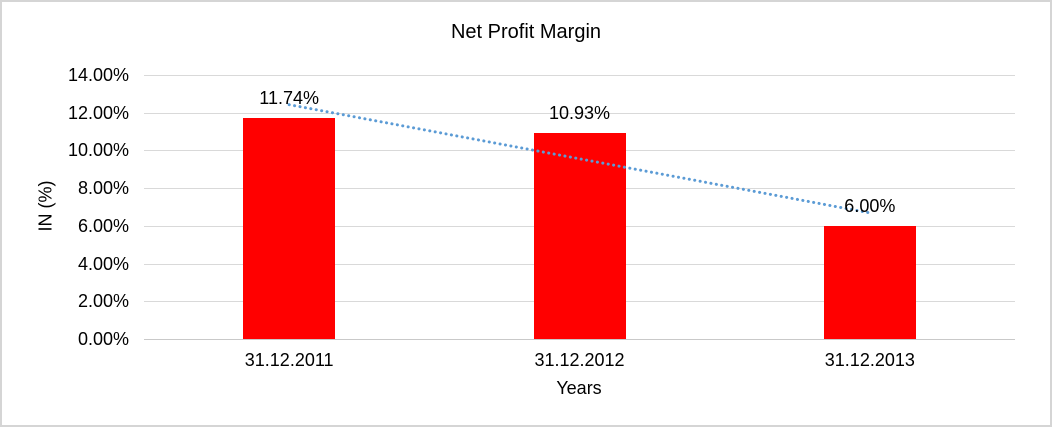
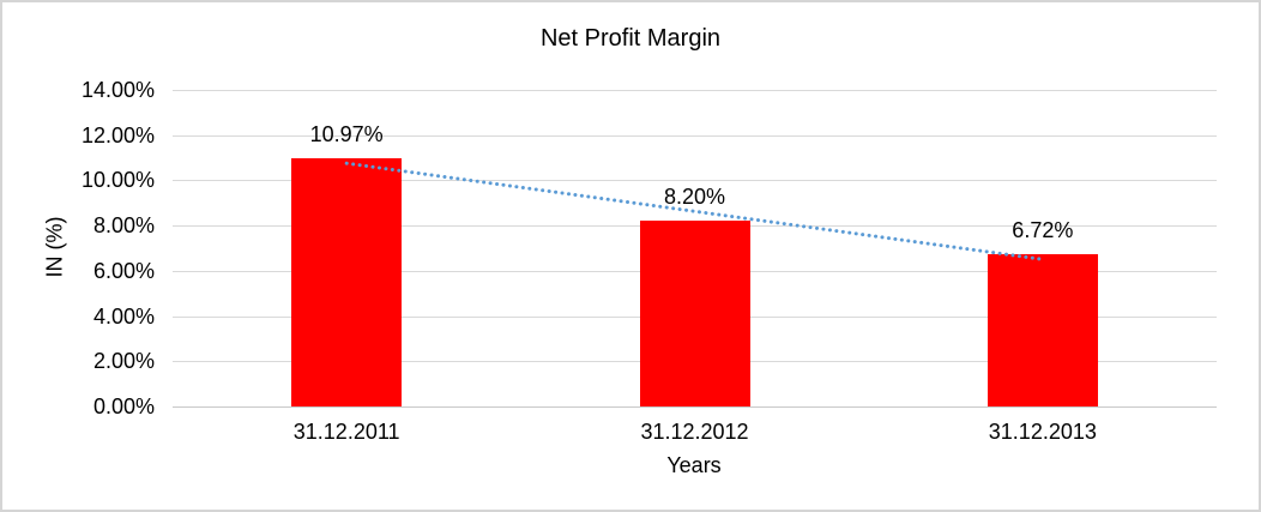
31.12.2011: 11.74% -> 10.97%
31.12.2012: 10.93% -> 8.20%
31.12.2013: 6.00% -> 6.72%
